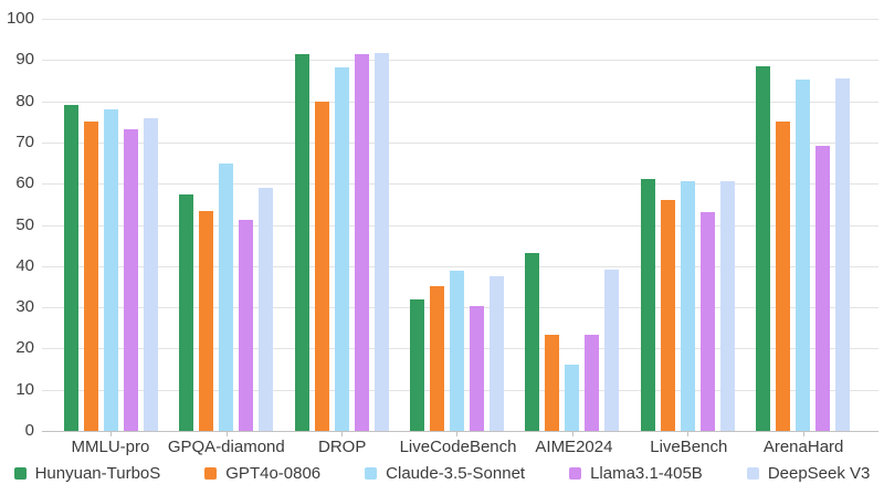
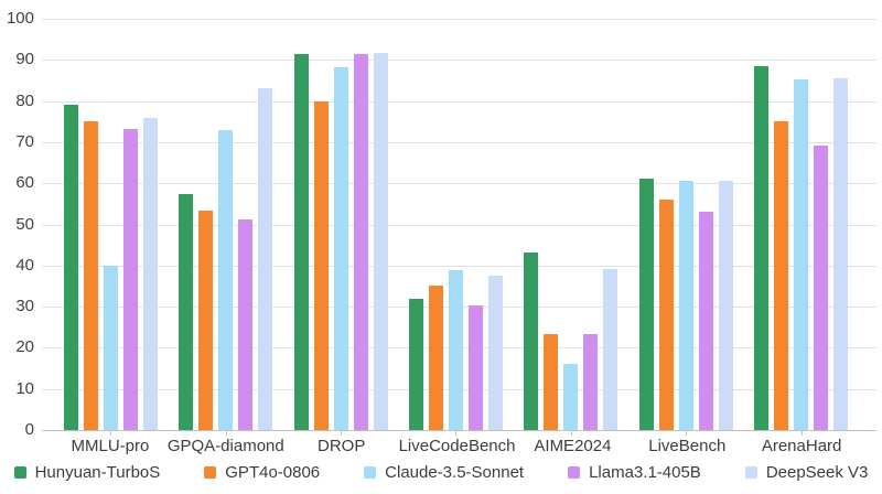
Claude-3.5-Sonnet/MMLU-pro: 78 -> 40
Claude-3.5-Sonnet/GPQA-diamond: 65 -> 73
DeepSeek V3/GPQA-diamond: 59 -> 83
